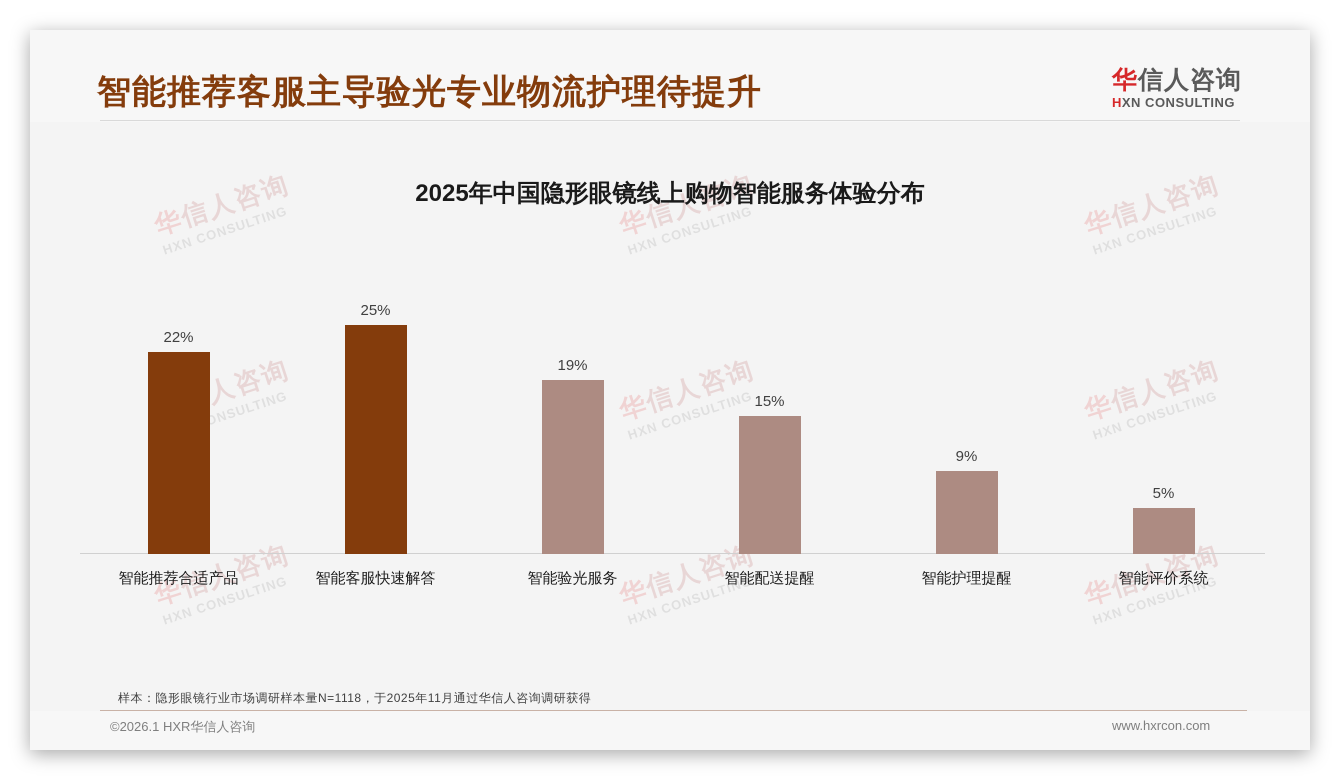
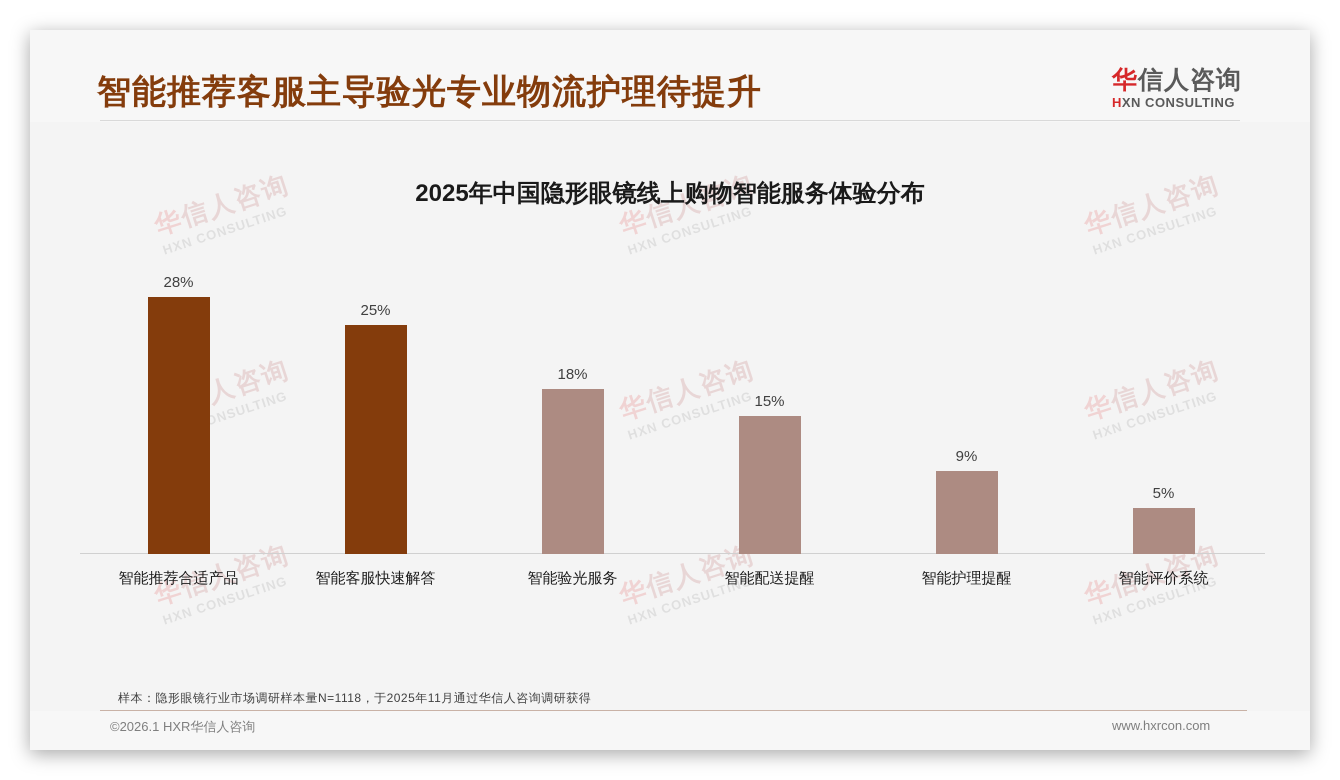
智能推荐合适产品: 22% -> 28%
智能验光服务: 19% -> 18%
